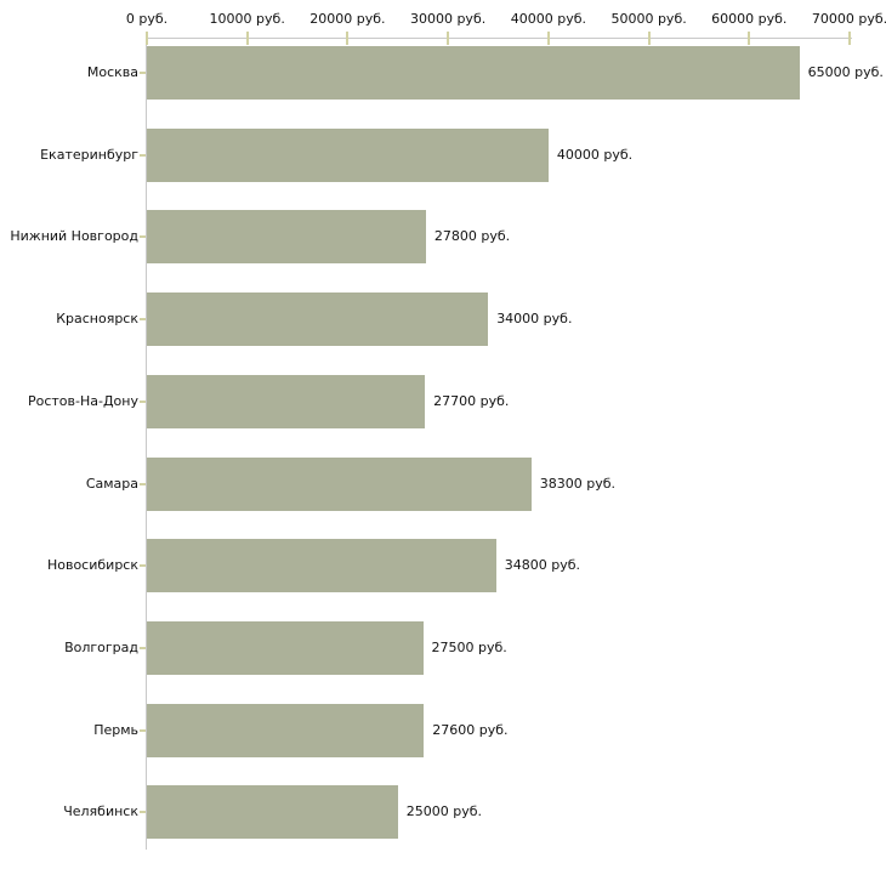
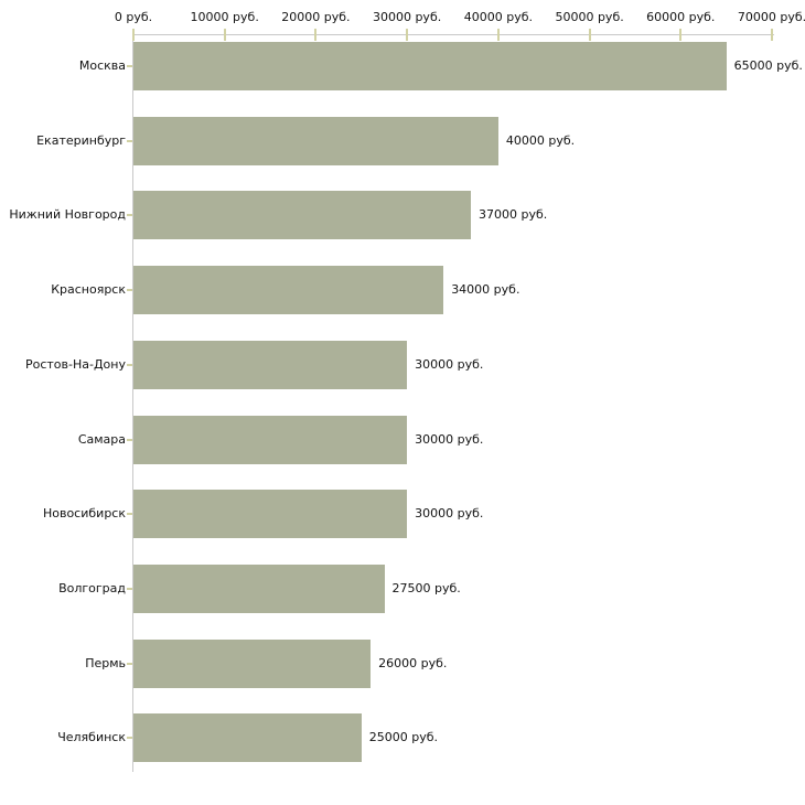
Нижний Новгород: 27800 -> 37000
Ростов-На-Дону: 27700 -> 30000
Самара: 38300 -> 30000
Новосибирск: 34800 -> 30000
Пермь: 27600 -> 26000
